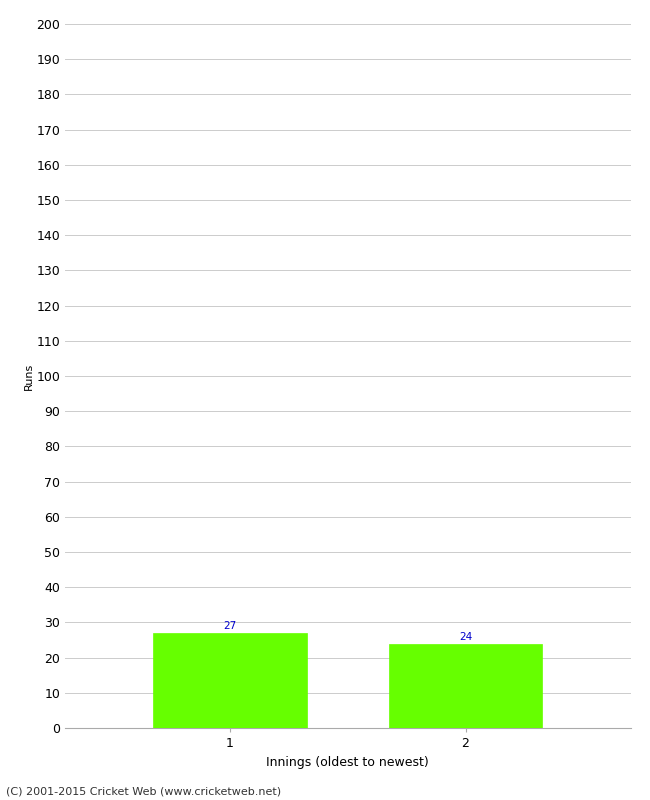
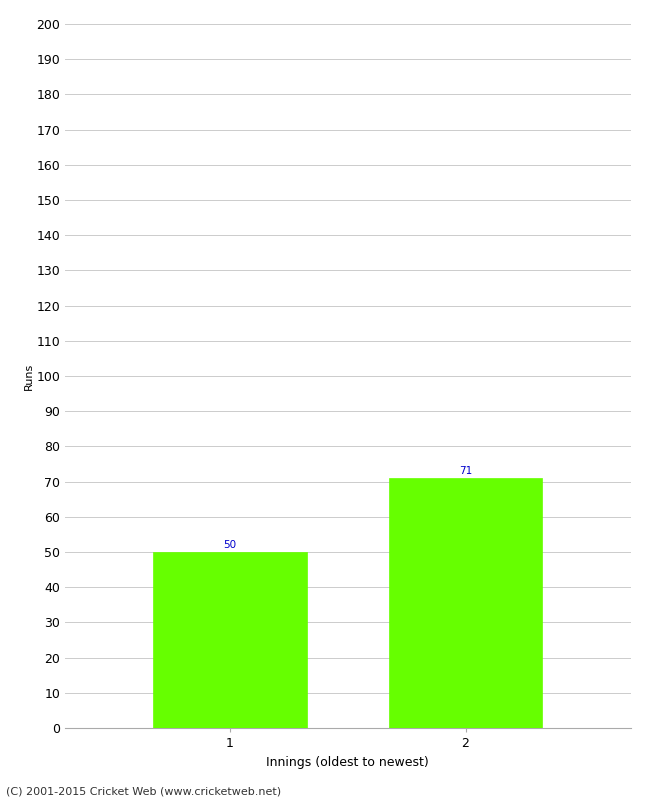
1: 27 -> 50
2: 24 -> 71
